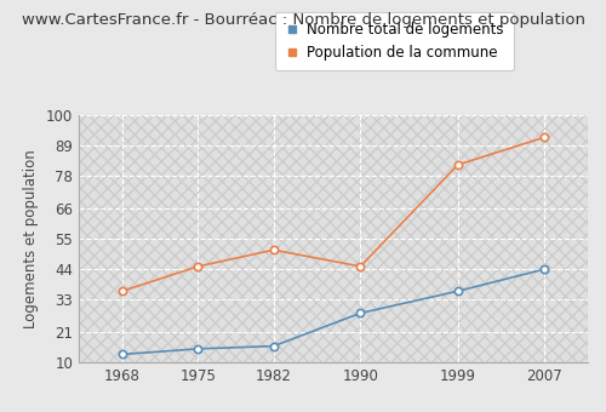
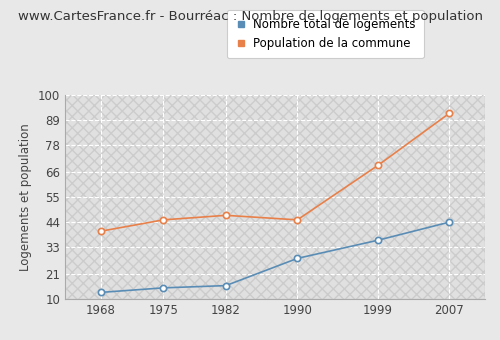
Population de la commune/1968: 36 -> 40
Population de la commune/1982: 51 -> 47
Population de la commune/1999: 82 -> 69
